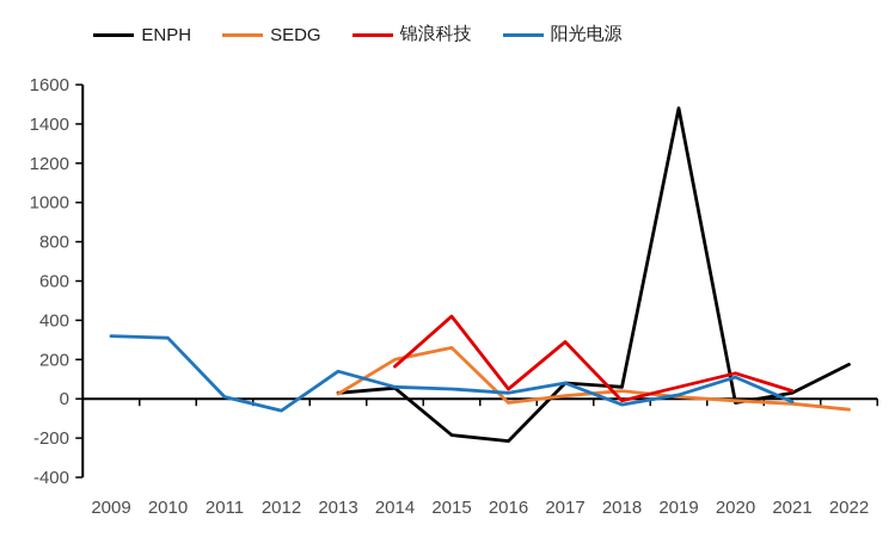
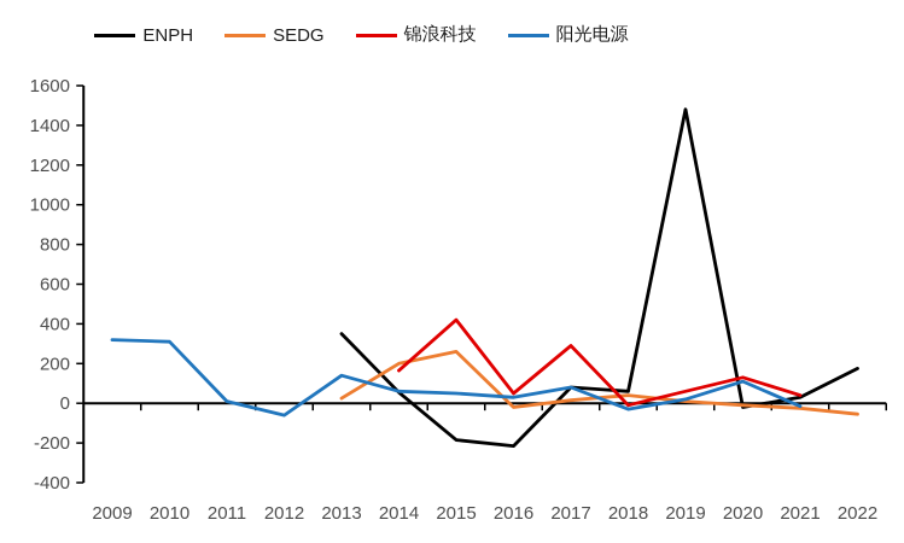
ENPH/2013: 30 -> 350
